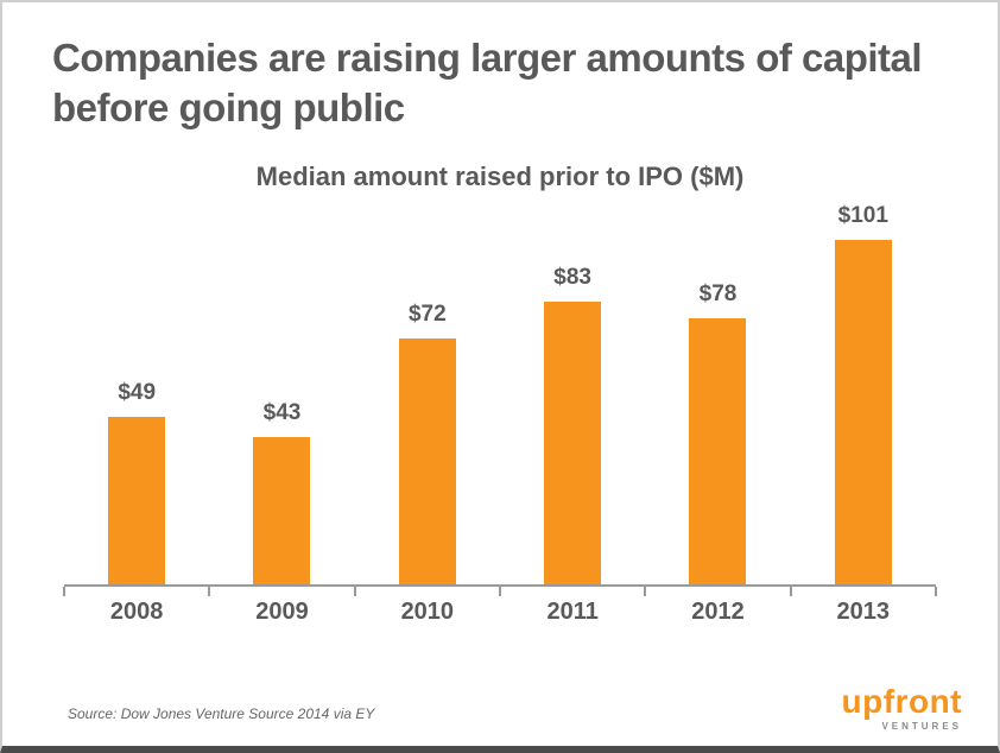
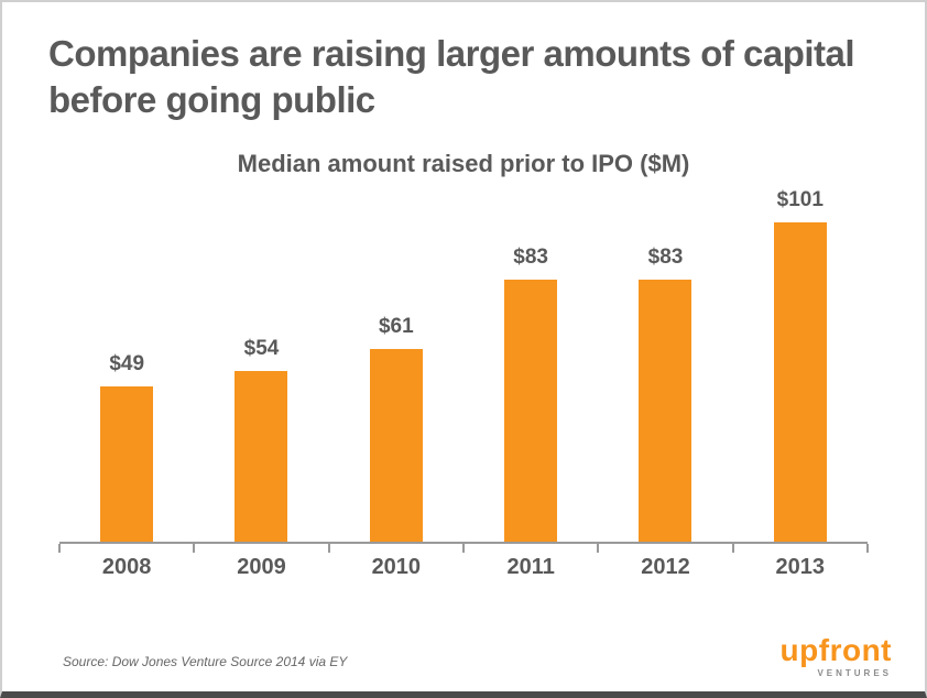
2009: $43 -> $54
2010: $72 -> $61
2012: $78 -> $83
